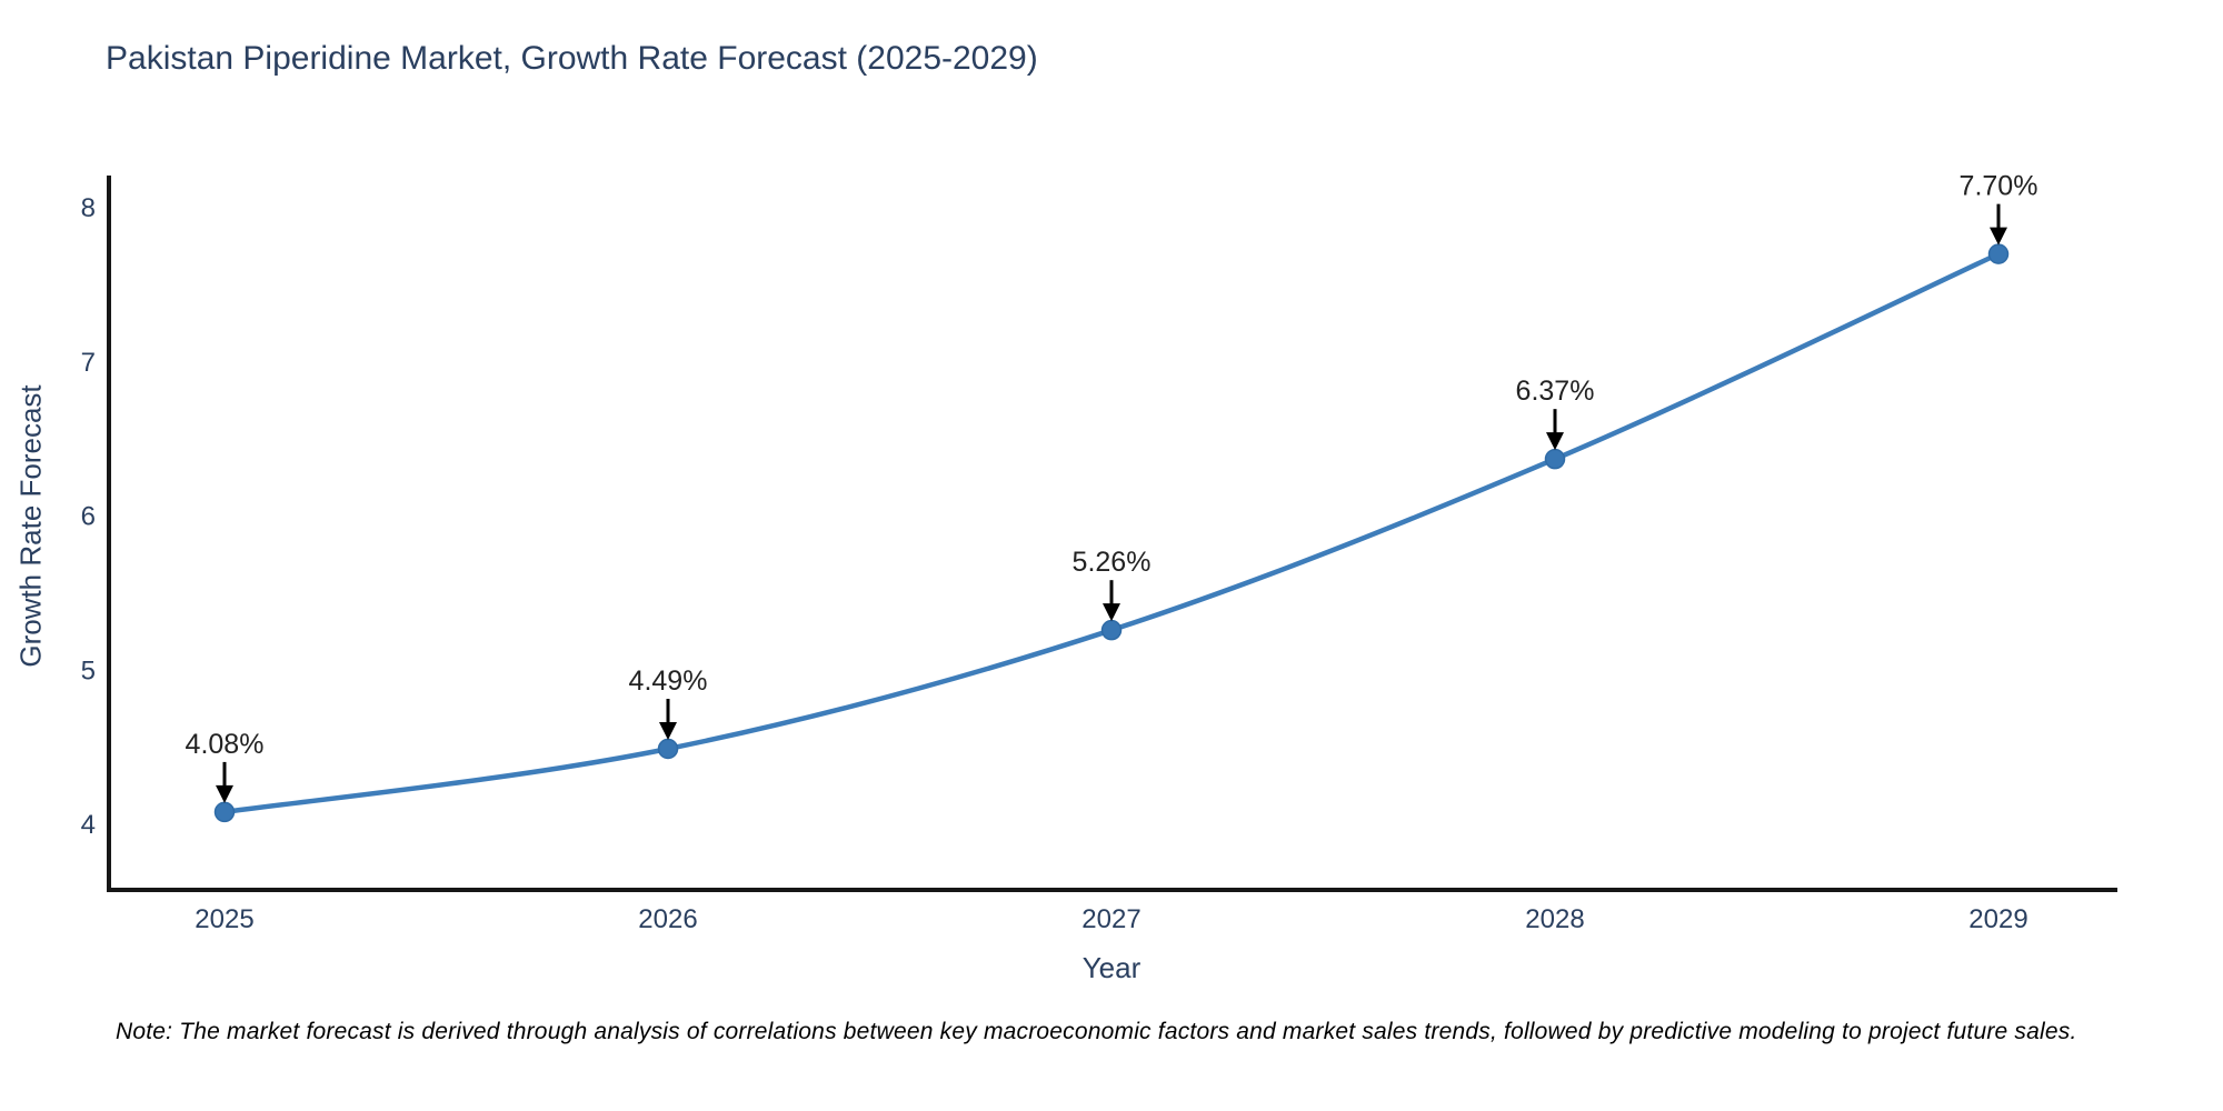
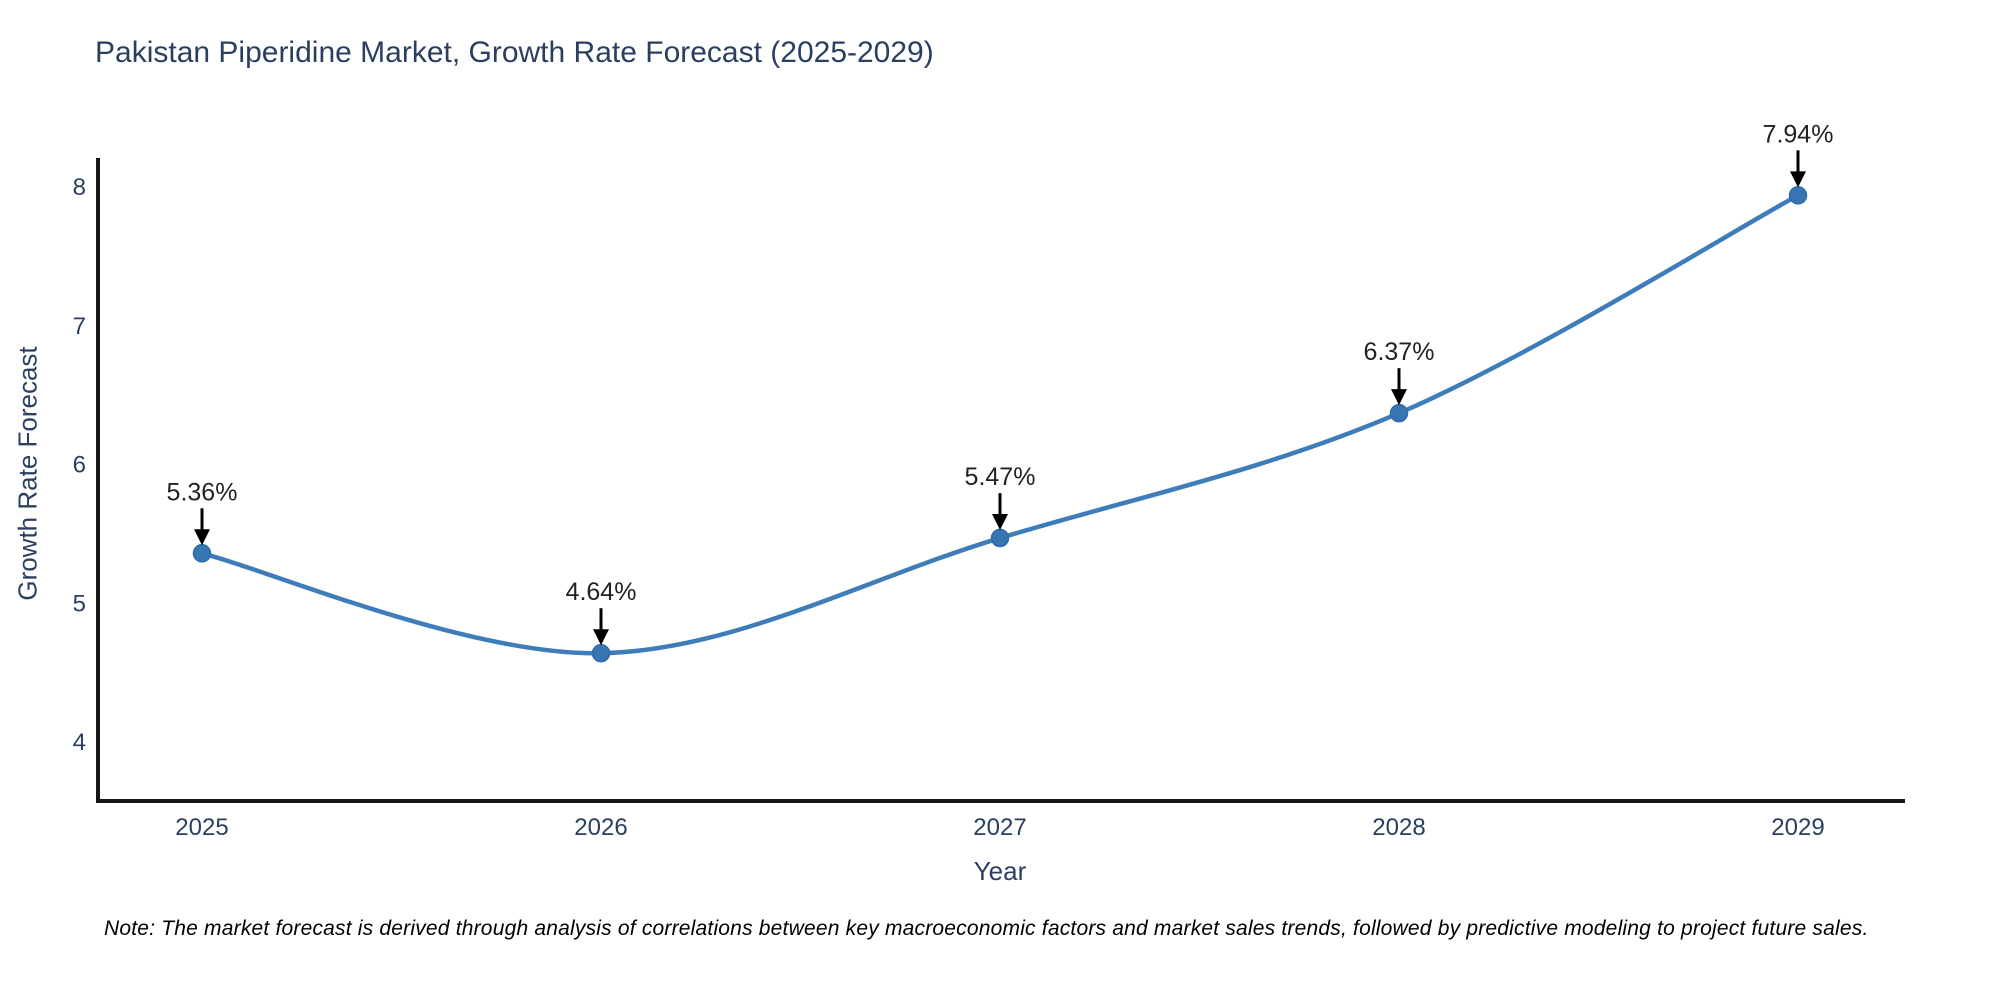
2025: 4.08% -> 5.36%
2026: 4.49% -> 4.64%
2027: 5.26% -> 5.47%
2029: 7.70% -> 7.94%
